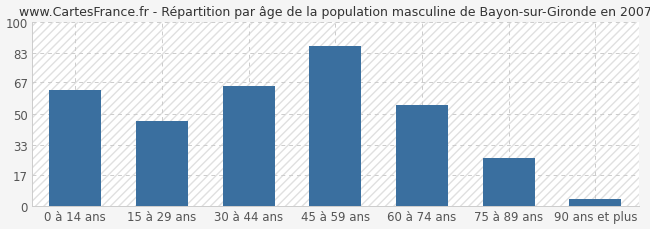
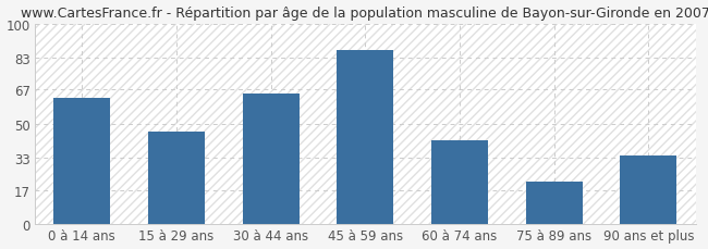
60 à 74 ans: 55 -> 42
75 à 89 ans: 26 -> 21
90 ans et plus: 4 -> 34
